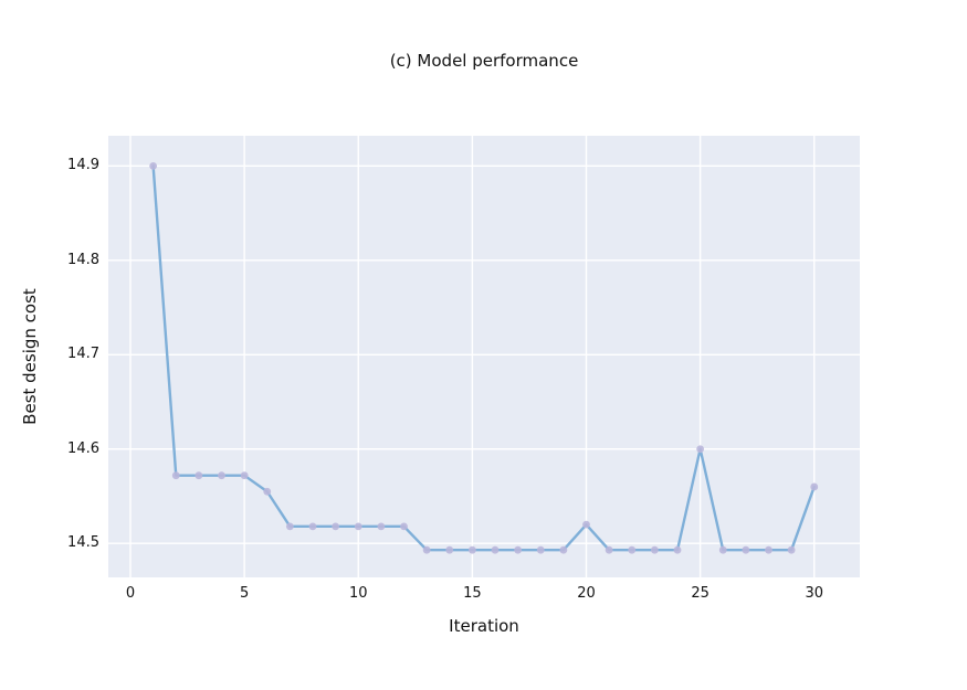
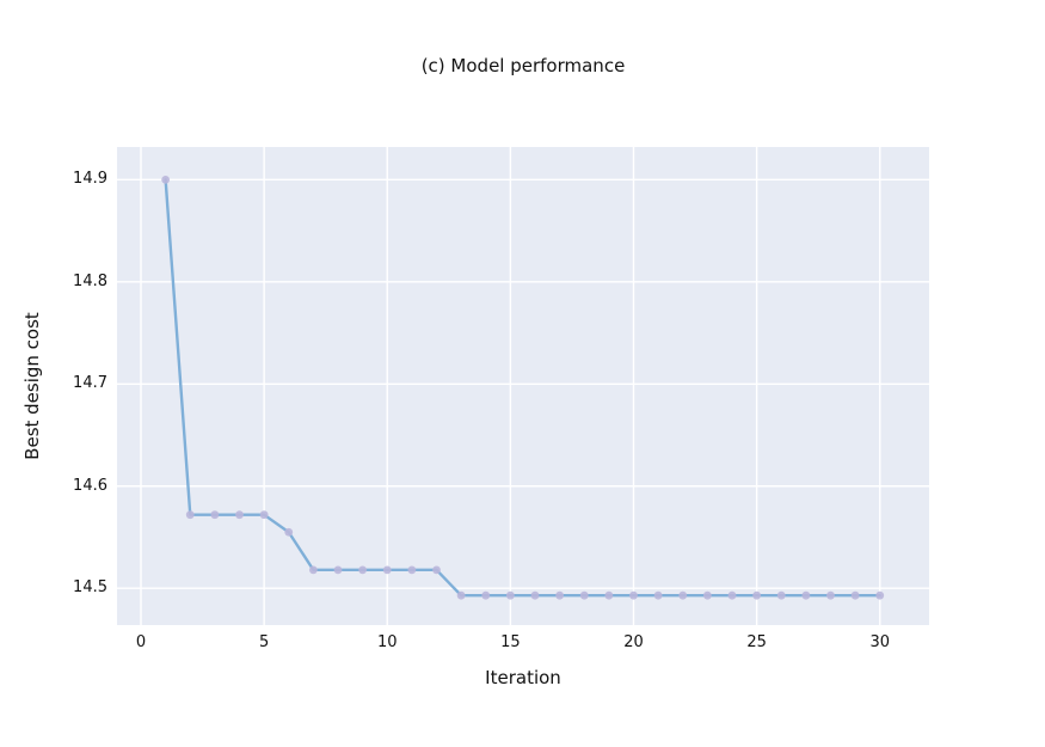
20: 14.52 -> 14.49
25: 14.60 -> 14.49
30: 14.56 -> 14.49
